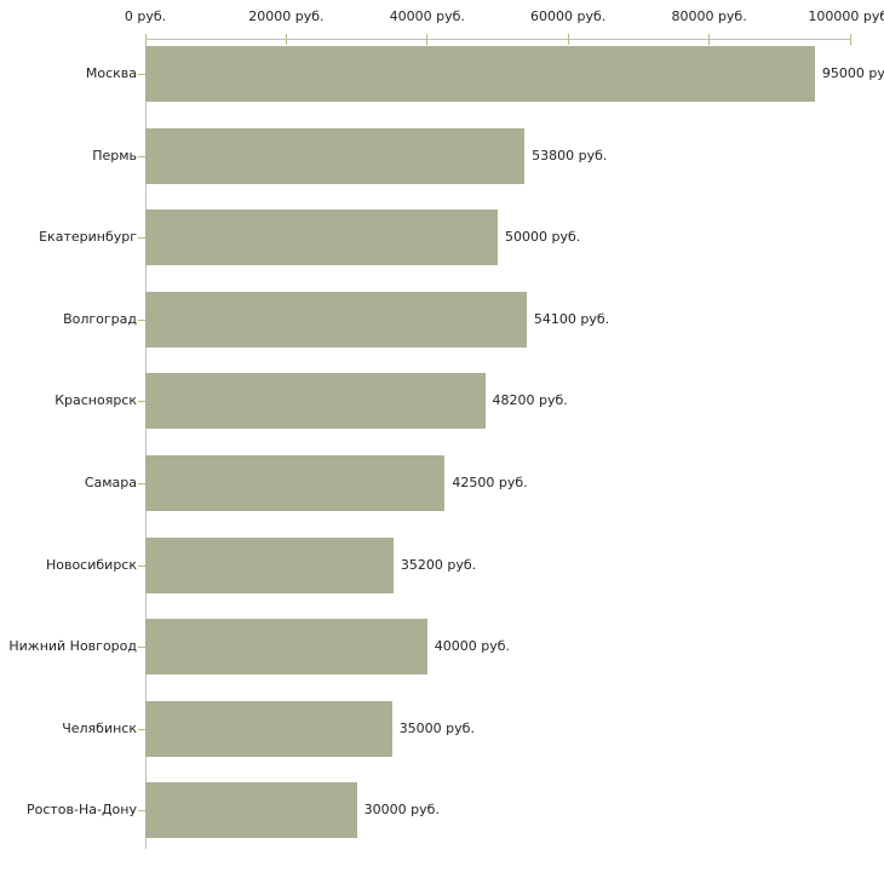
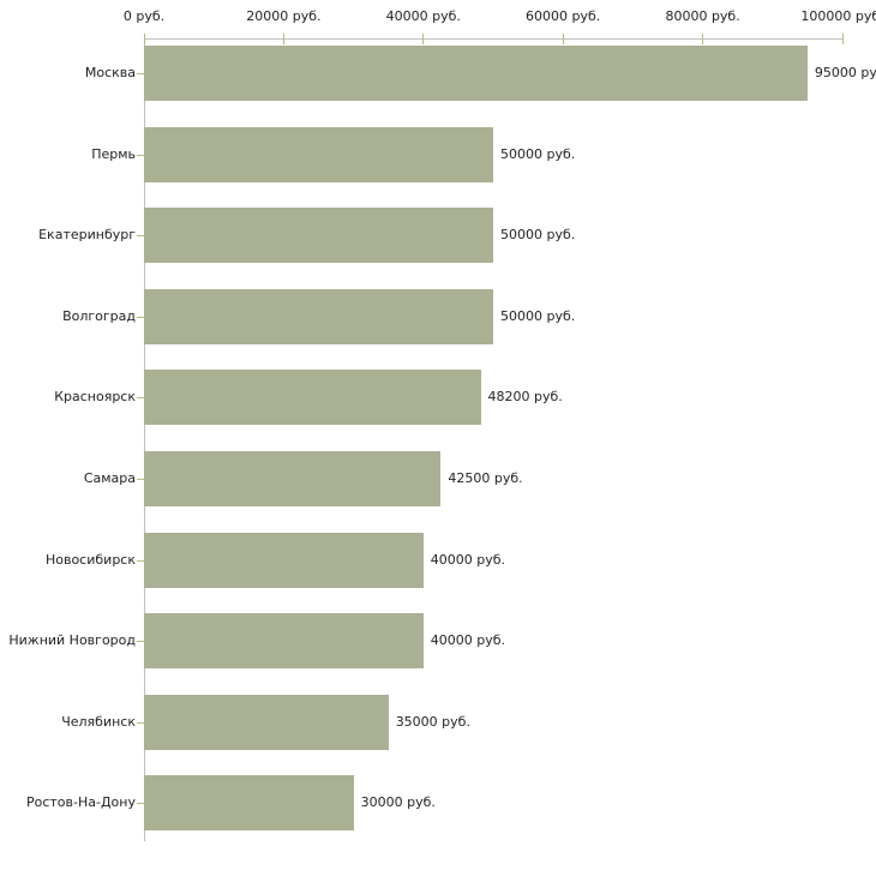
Пермь: 53800 -> 50000
Волгоград: 54100 -> 50000
Новосибирск: 35200 -> 40000
